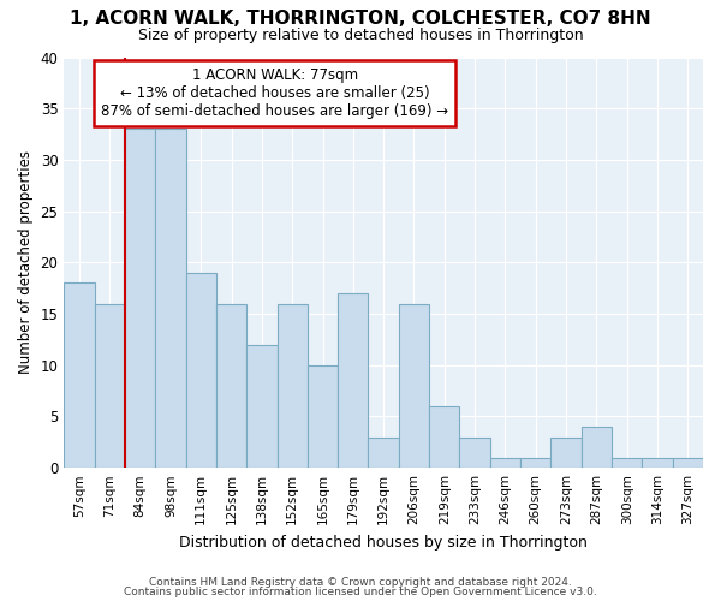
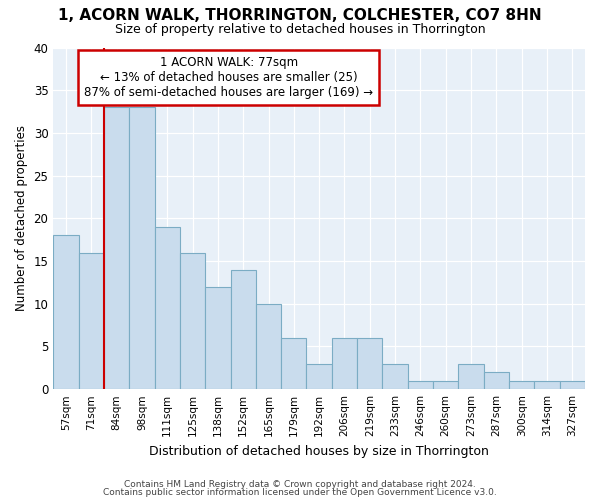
152sqm: 16 -> 14
179sqm: 17 -> 6
206sqm: 16 -> 6
287sqm: 4 -> 2
